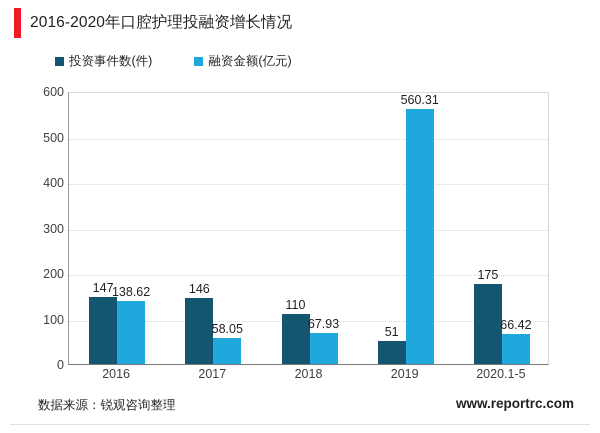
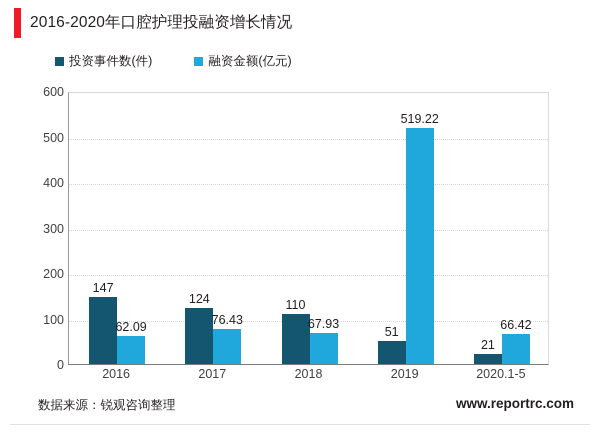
融资金额(亿元)/2016: 138.62 -> 62.09
投资事件数(件)/2017: 146 -> 124
融资金额(亿元)/2017: 58.05 -> 76.43
融资金额(亿元)/2019: 560.31 -> 519.22
投资事件数(件)/2020.1-5: 175 -> 21
